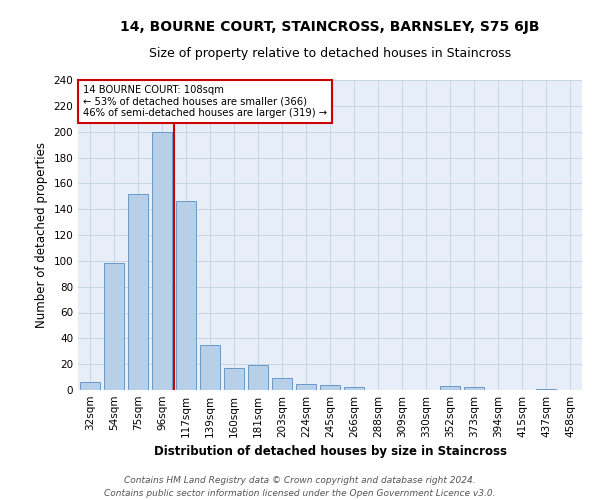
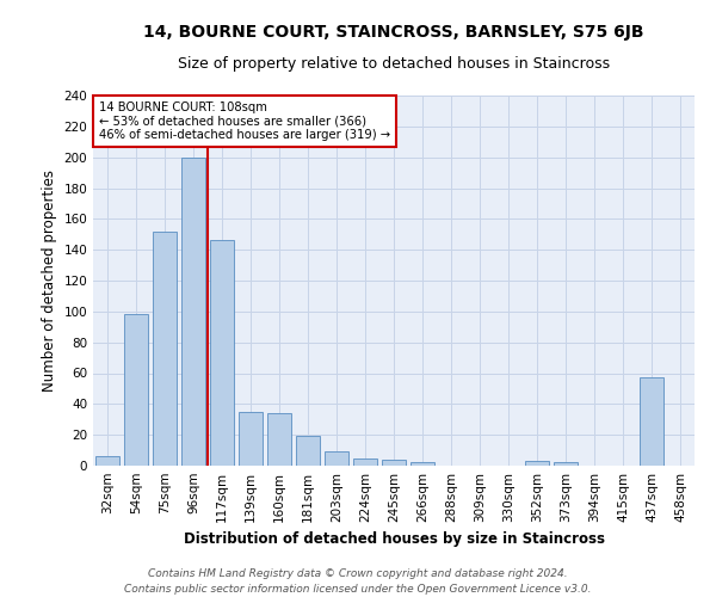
160sqm: 17 -> 34
437sqm: 1 -> 57
